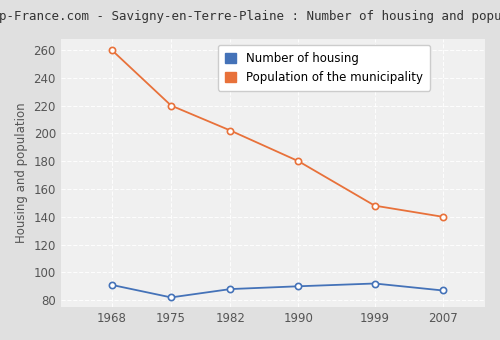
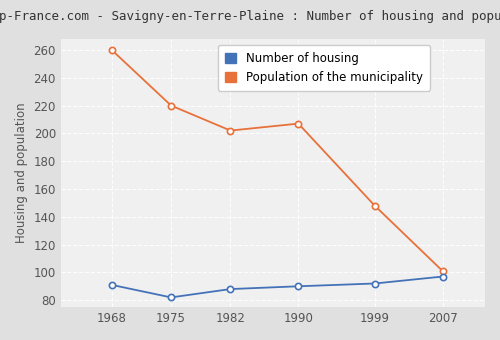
Population of the municipality/1990: 180 -> 207
Number of housing/2007: 87 -> 97
Population of the municipality/2007: 140 -> 101
